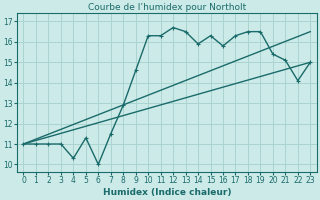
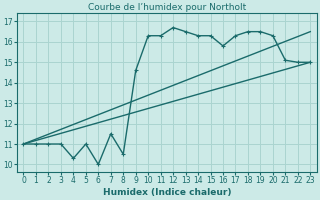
5: 11.3 -> 11.0
8: 12.9 -> 10.5
14: 15.9 -> 16.3
20: 15.4 -> 16.3
22: 14.1 -> 15.0
